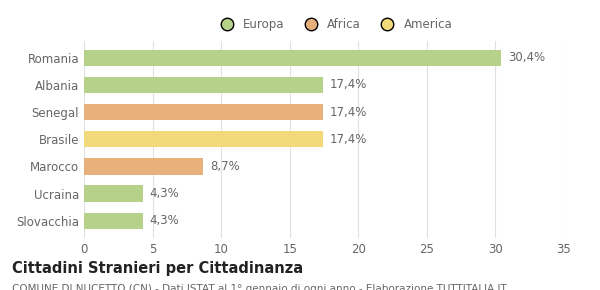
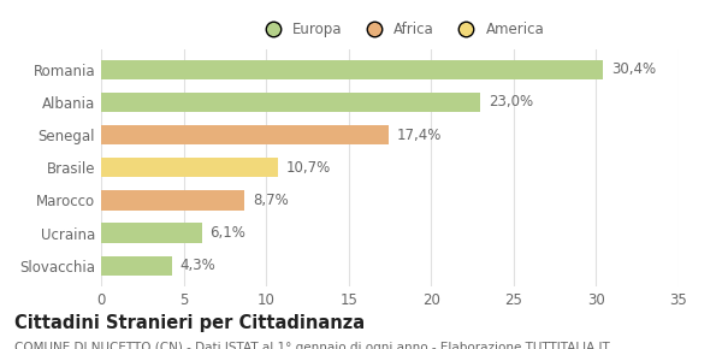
Albania: 17,4% -> 23,0%
Brasile: 17,4% -> 10,7%
Ucraina: 4,3% -> 6,1%
